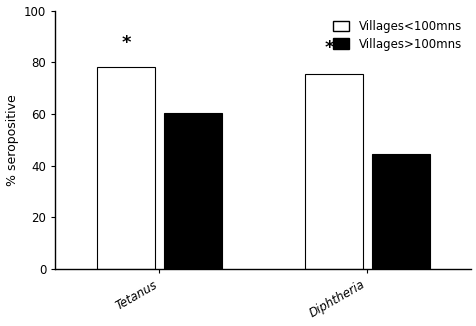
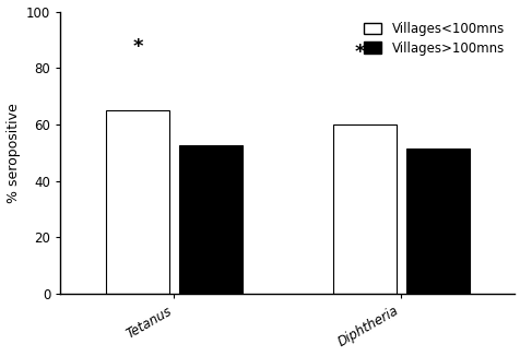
Villages<100mns/Tetanus: 78.0 -> 65.0
Villages>100mns/Tetanus: 60.5 -> 52.5
Villages<100mns/Diphtheria: 75.5 -> 60.0
Villages>100mns/Diphtheria: 44.5 -> 51.5
